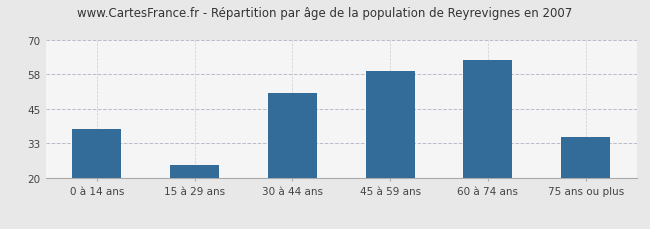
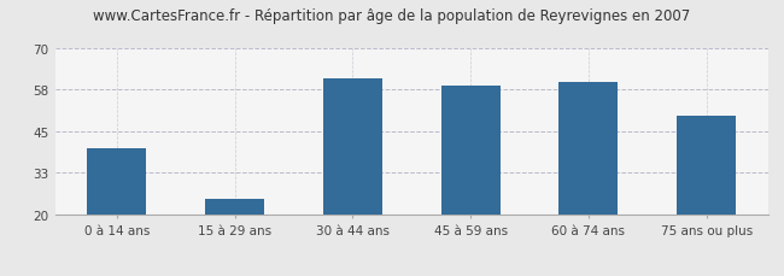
0 à 14 ans: 38 -> 40
30 à 44 ans: 51 -> 61
60 à 74 ans: 63 -> 60
75 ans ou plus: 35 -> 50
